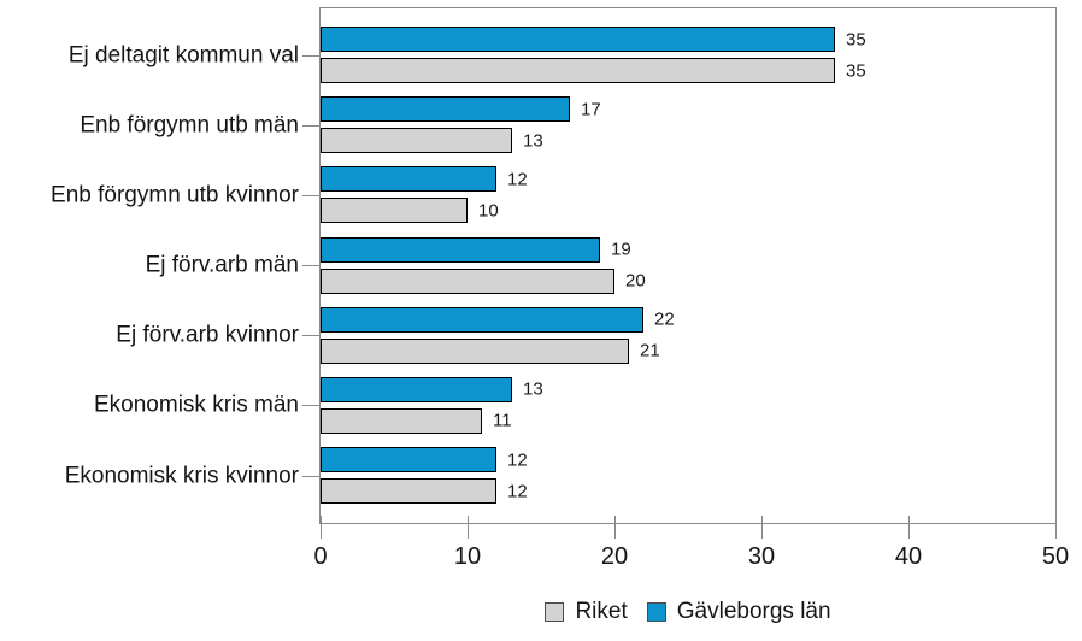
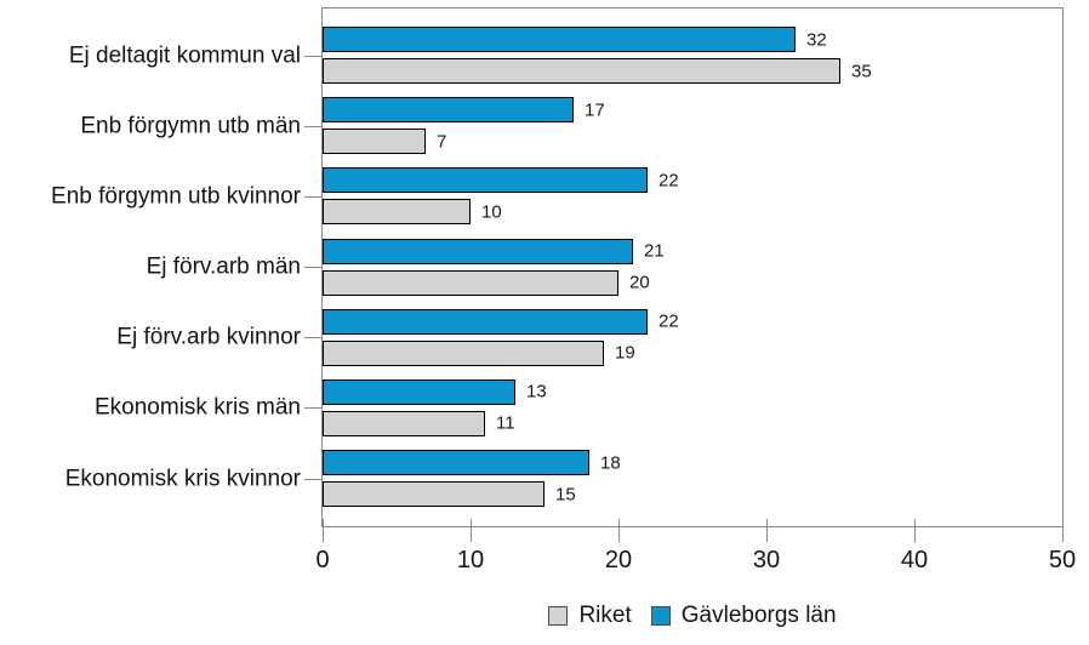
Gävleborgs län/Ej deltagit kommun val: 35 -> 32
Riket/Enb förgymn utb män: 13 -> 7
Gävleborgs län/Enb förgymn utb kvinnor: 12 -> 22
Gävleborgs län/Ej förv.arb män: 19 -> 21
Riket/Ej förv.arb kvinnor: 21 -> 19
Gävleborgs län/Ekonomisk kris kvinnor: 12 -> 18
Riket/Ekonomisk kris kvinnor: 12 -> 15
